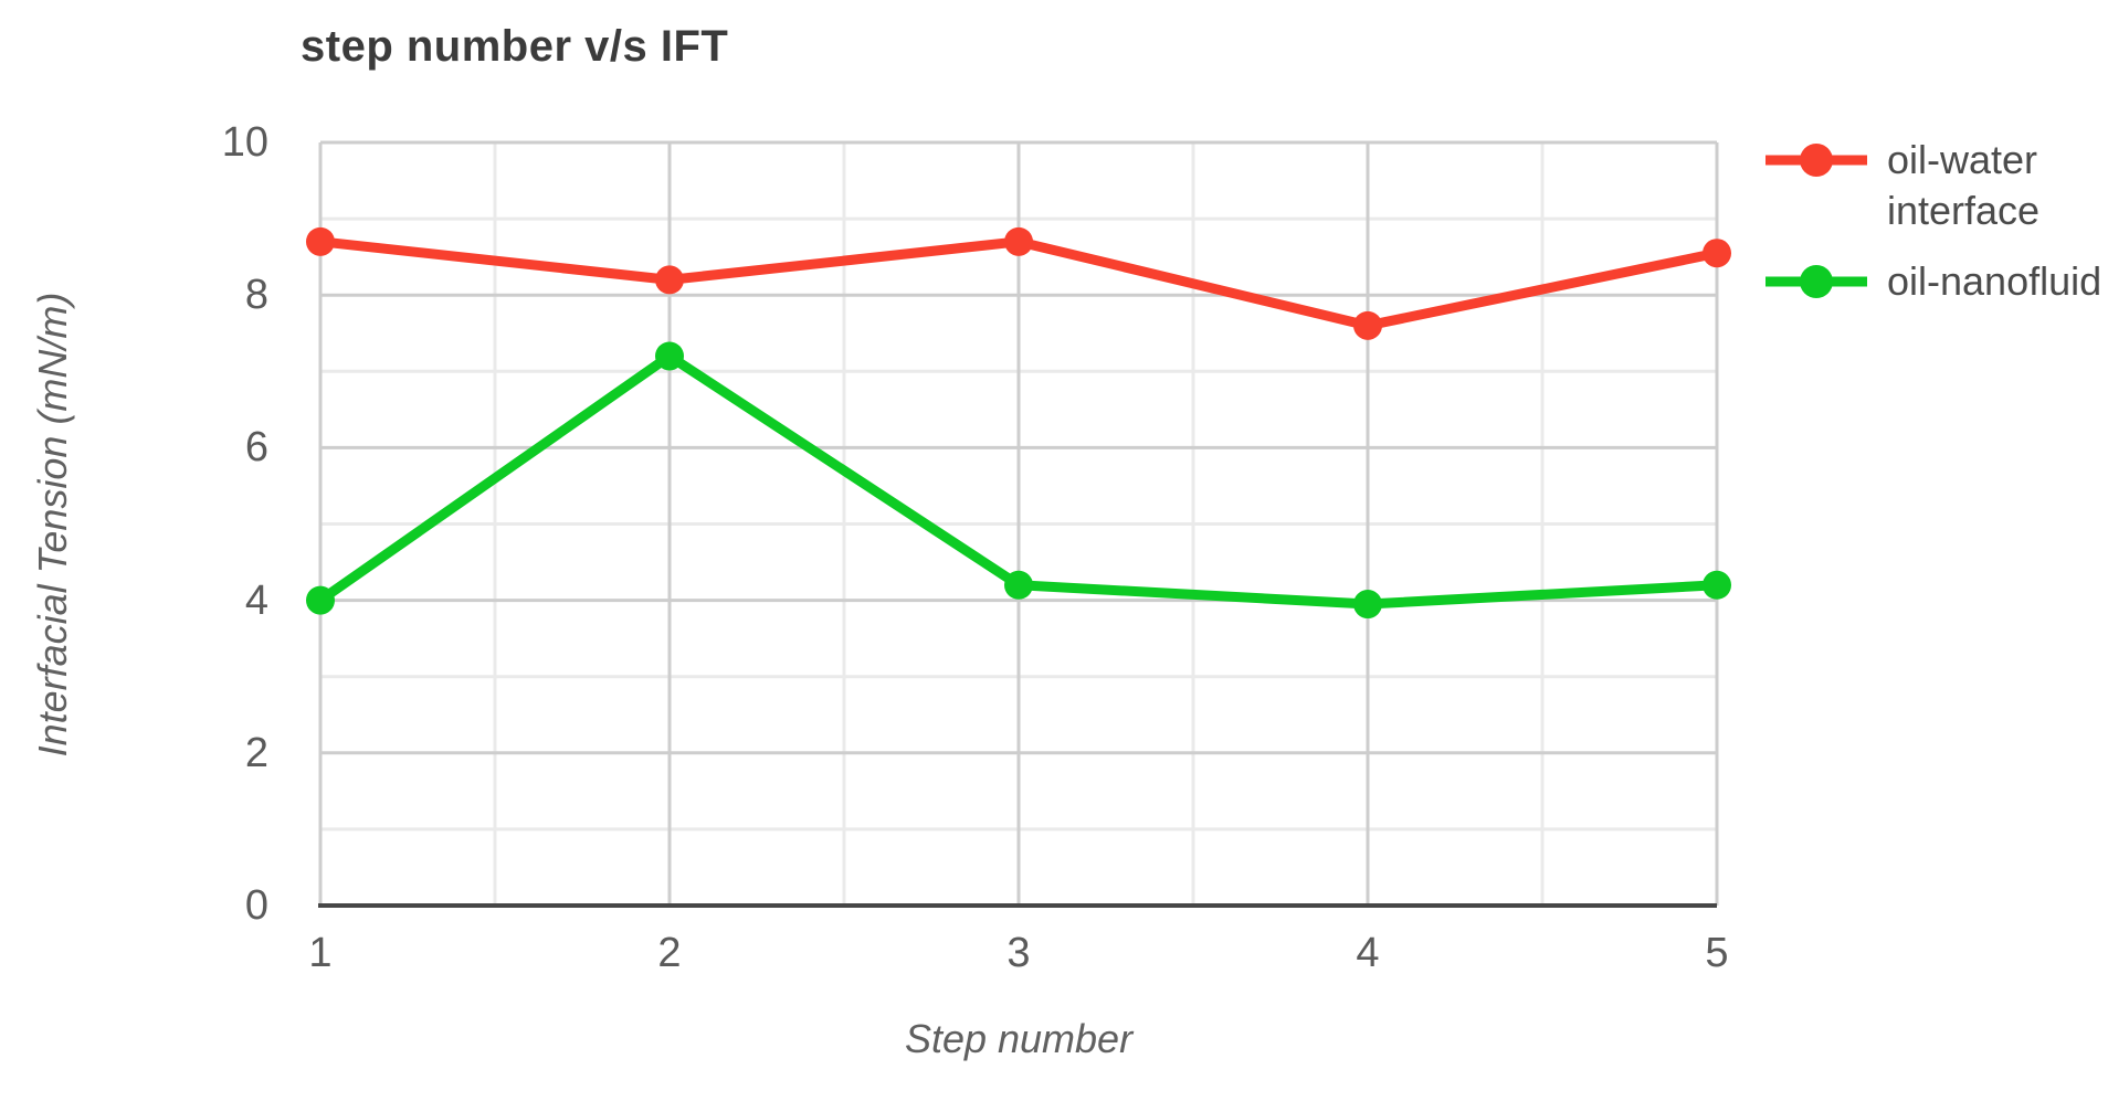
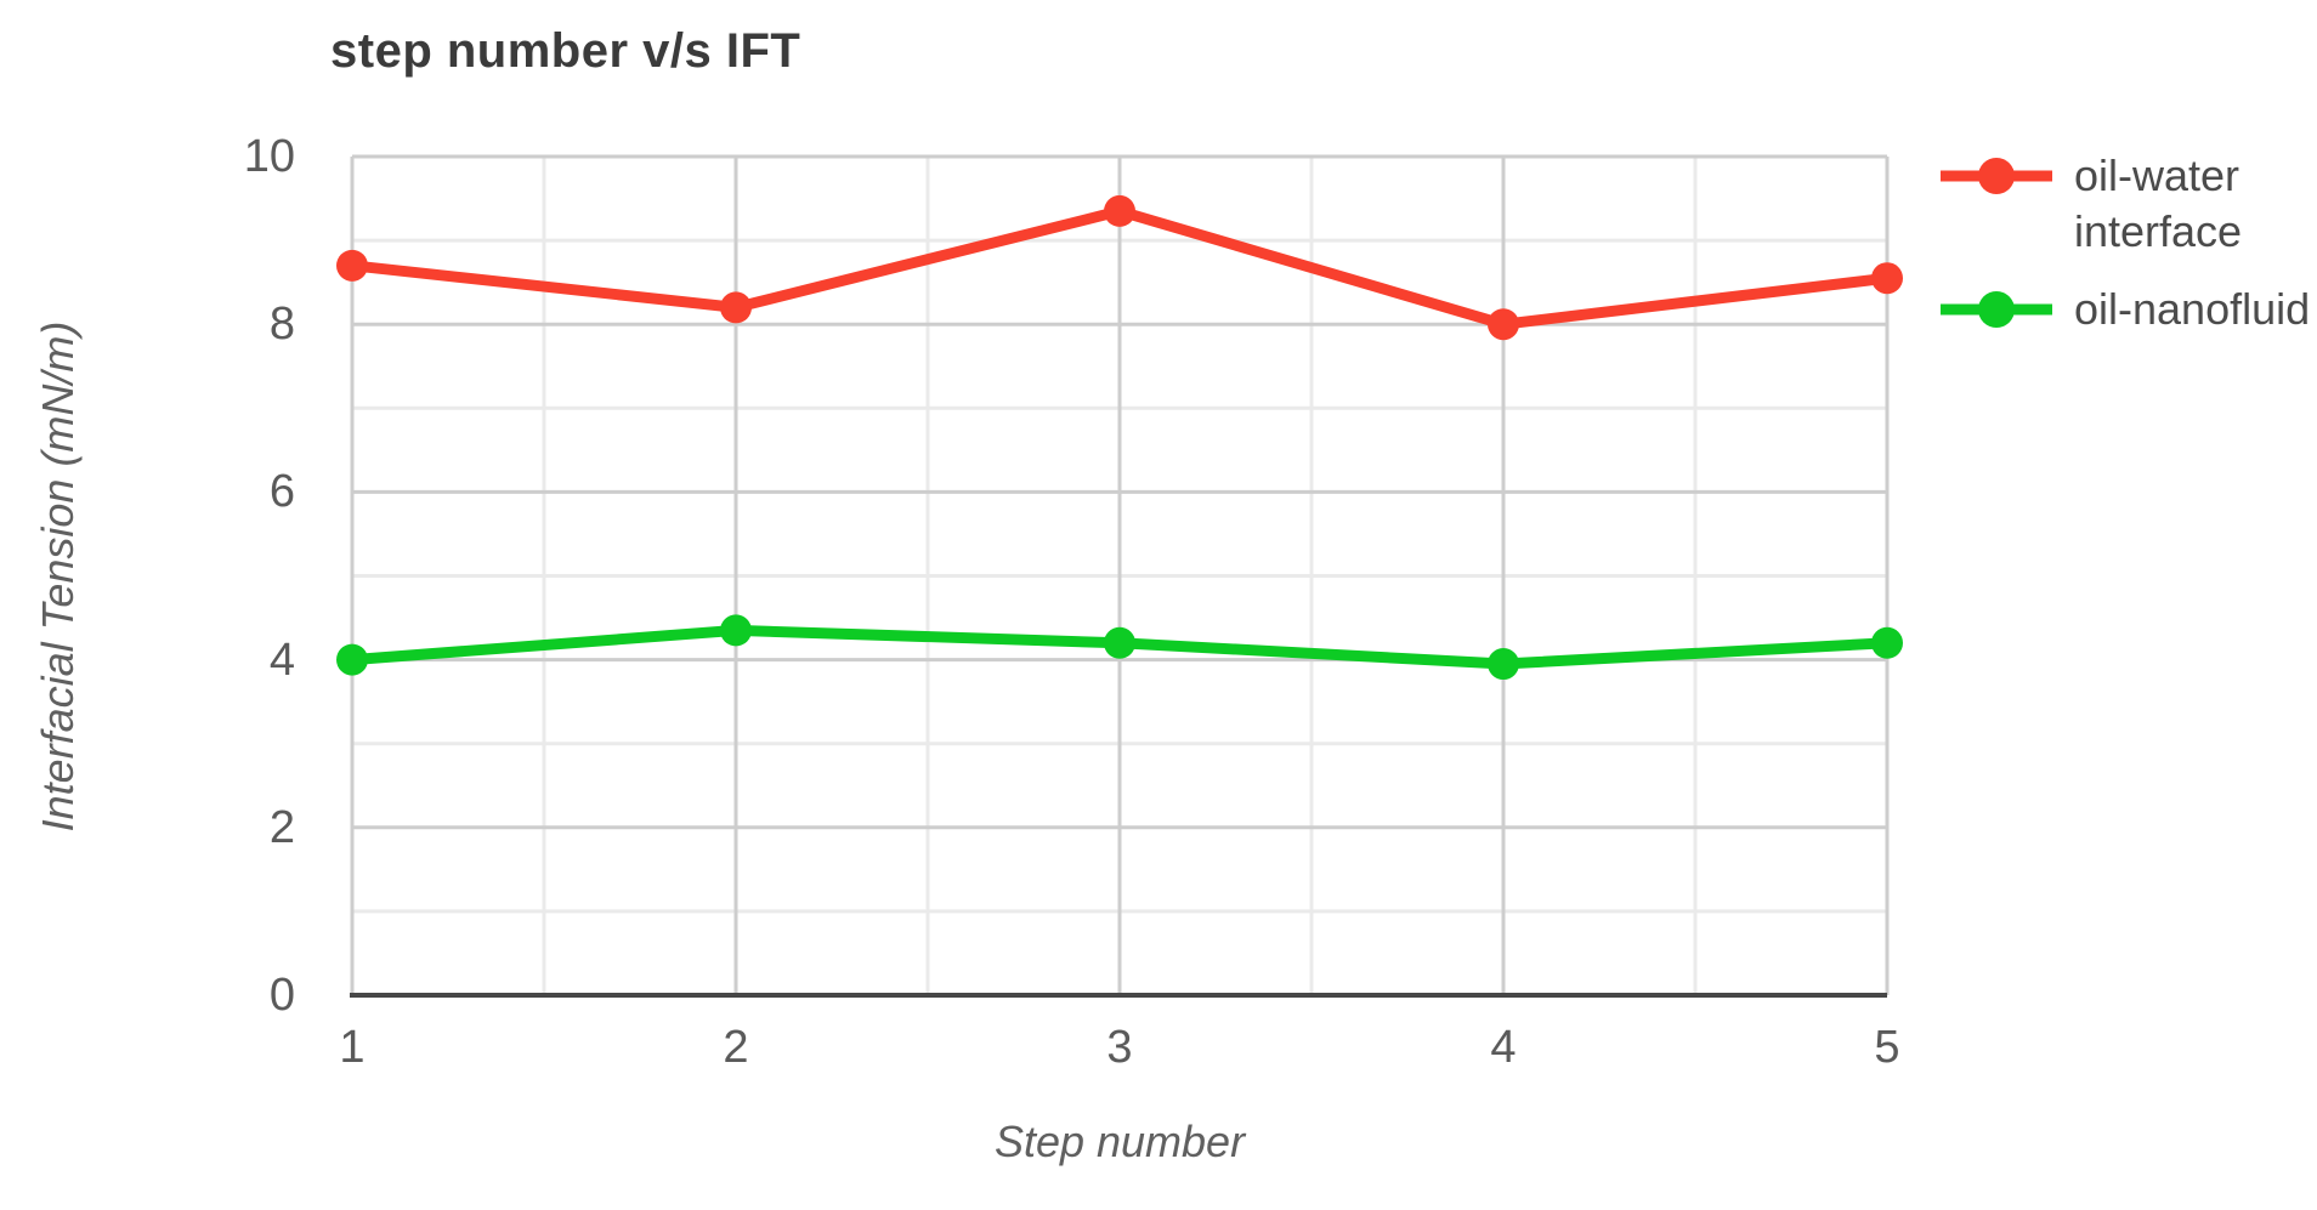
oil-nanofluid/2: 7.2 -> 4.3
oil-water interface/3: 8.7 -> 9.3
oil-water interface/4: 7.6 -> 8.0
